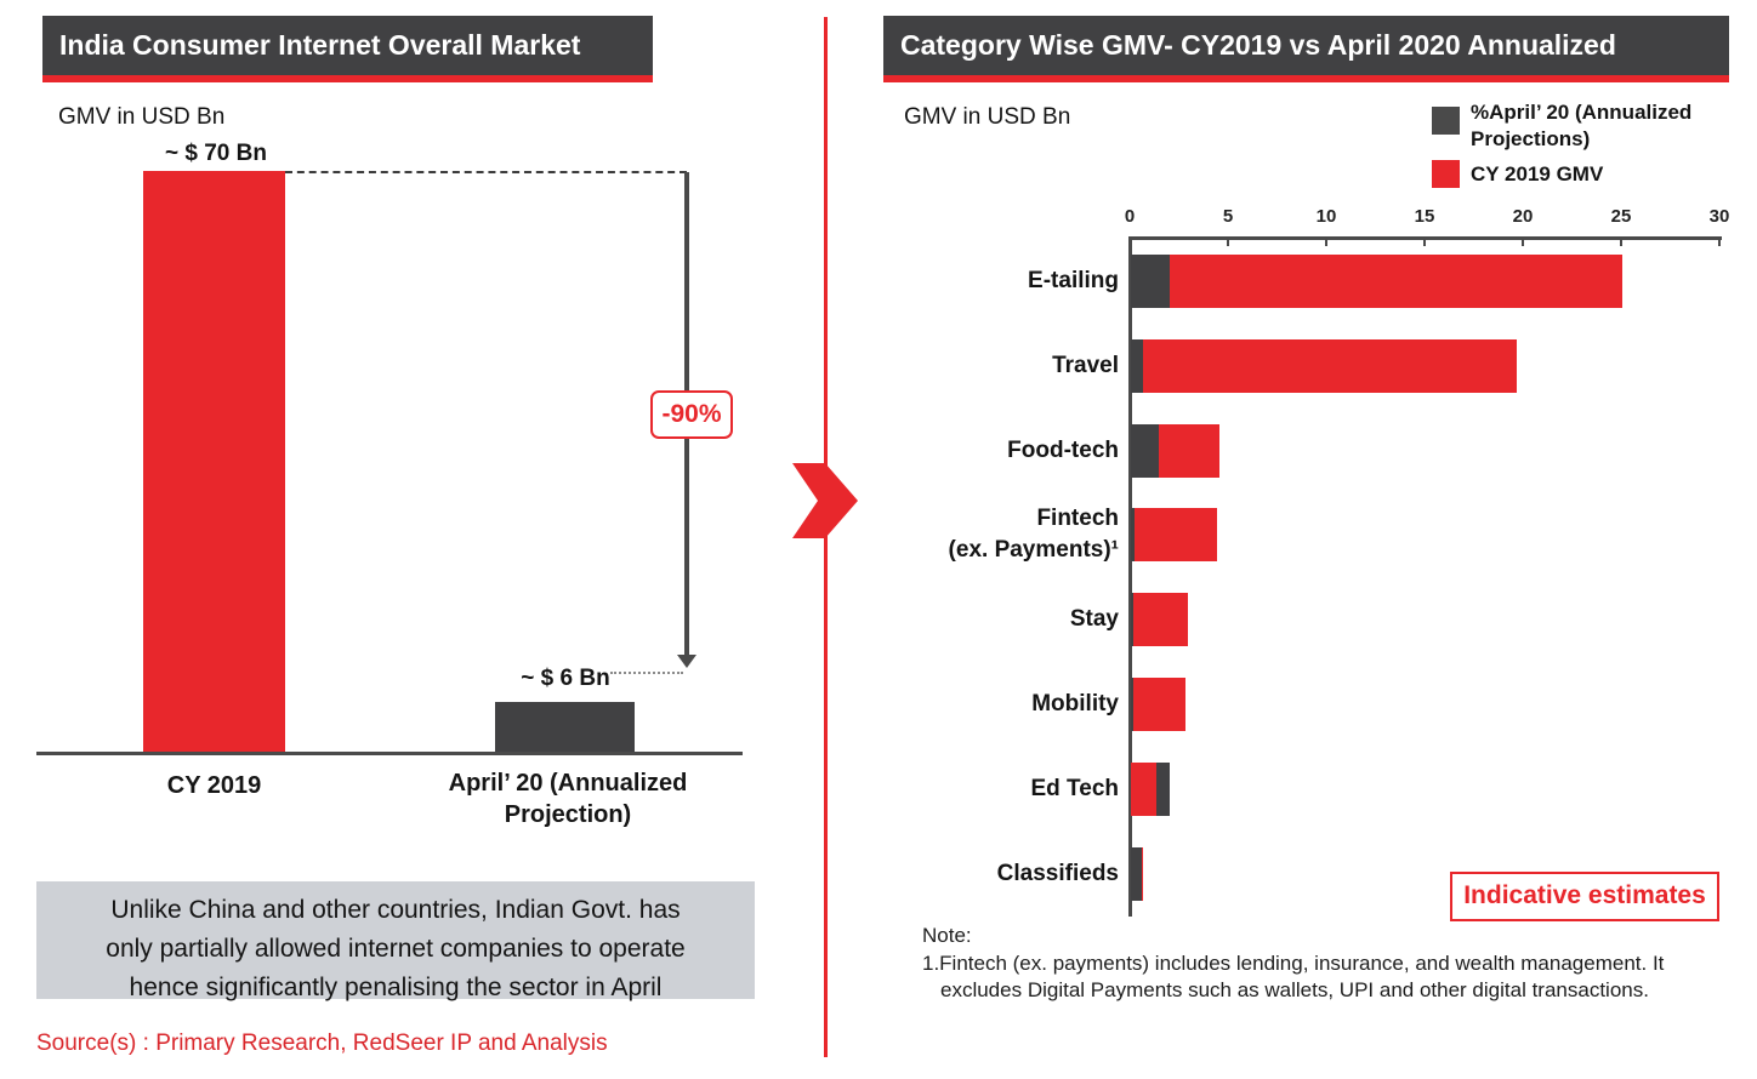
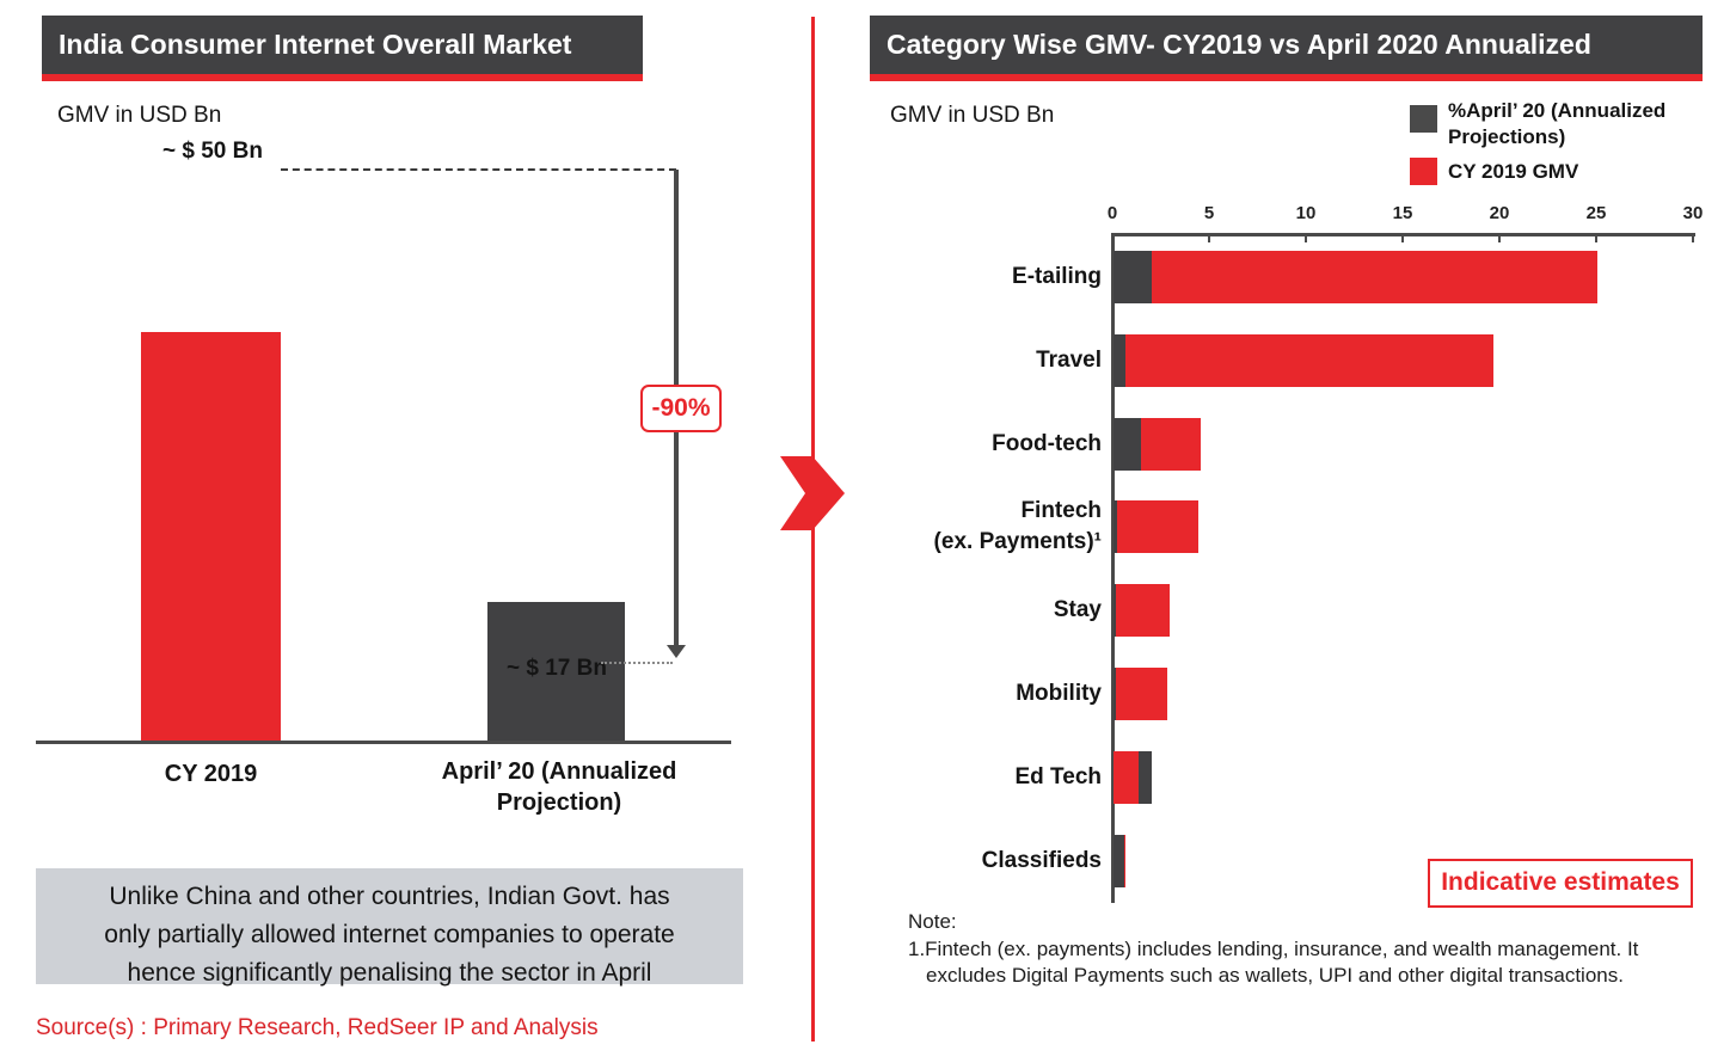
India Consumer Internet Overall Market/CY 2019: 70 -> 50
India Consumer Internet Overall Market/April’ 20 (Annualized Projection): 6 -> 17
